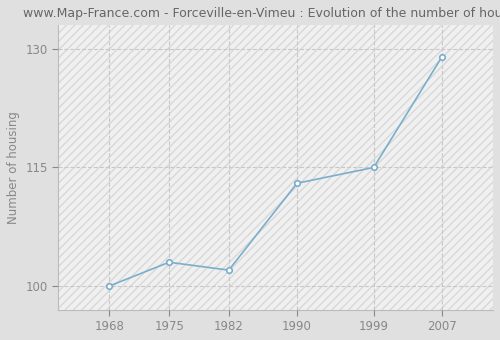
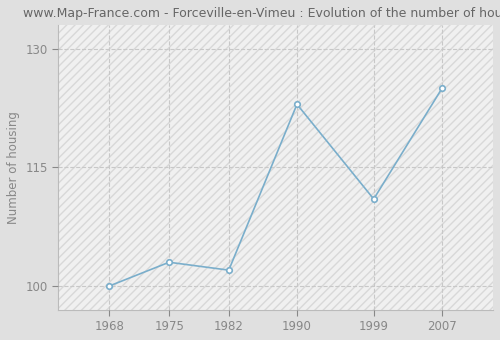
1990: 113 -> 123
1999: 115 -> 111
2007: 129 -> 125
